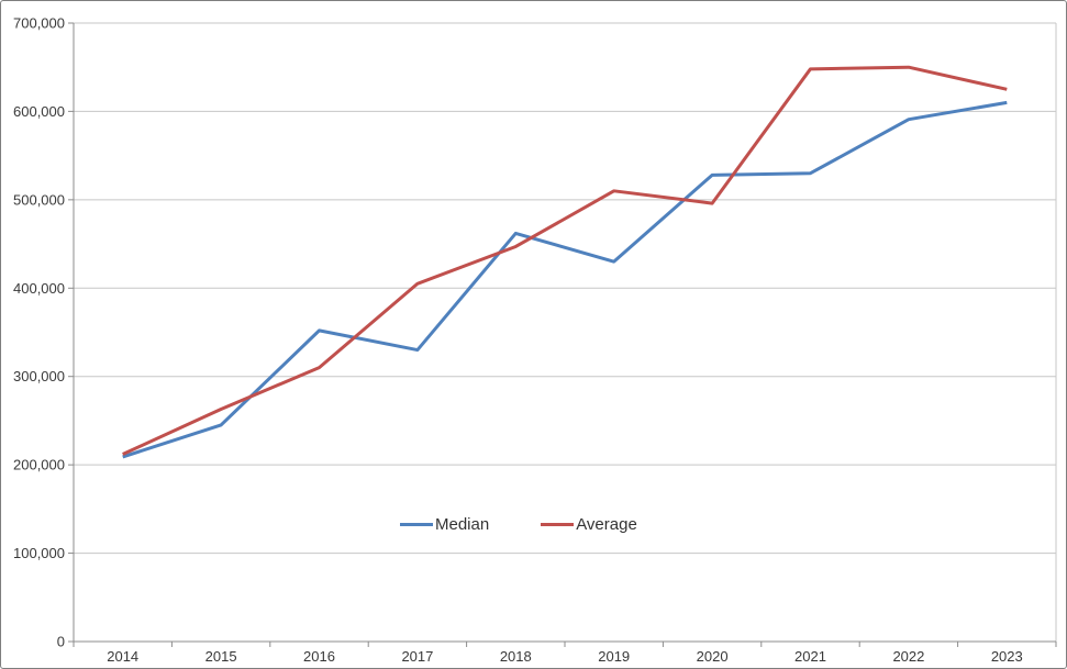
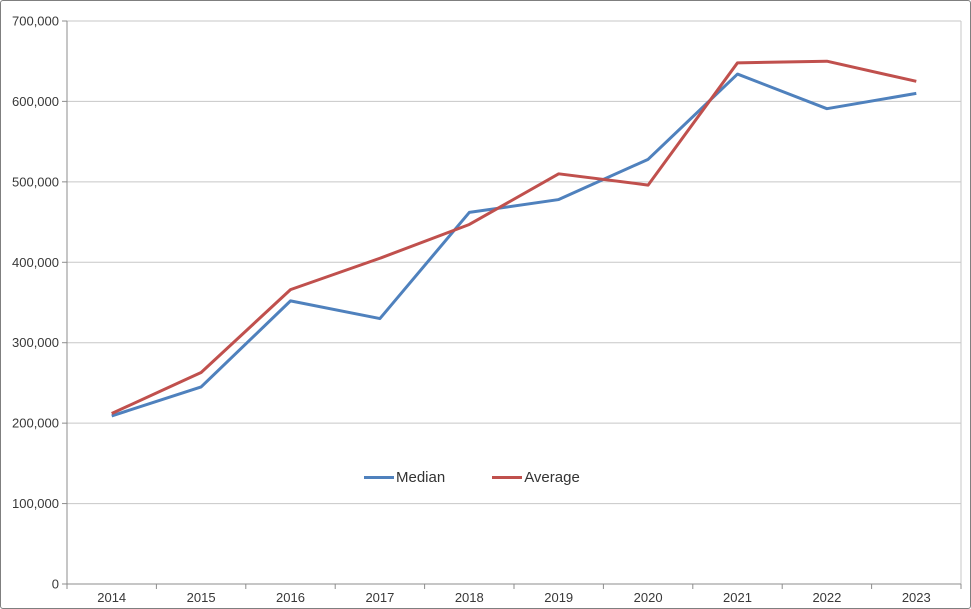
Average/2016: 310000 -> 370000
Median/2019: 430000 -> 480000
Median/2021: 530000 -> 630000
